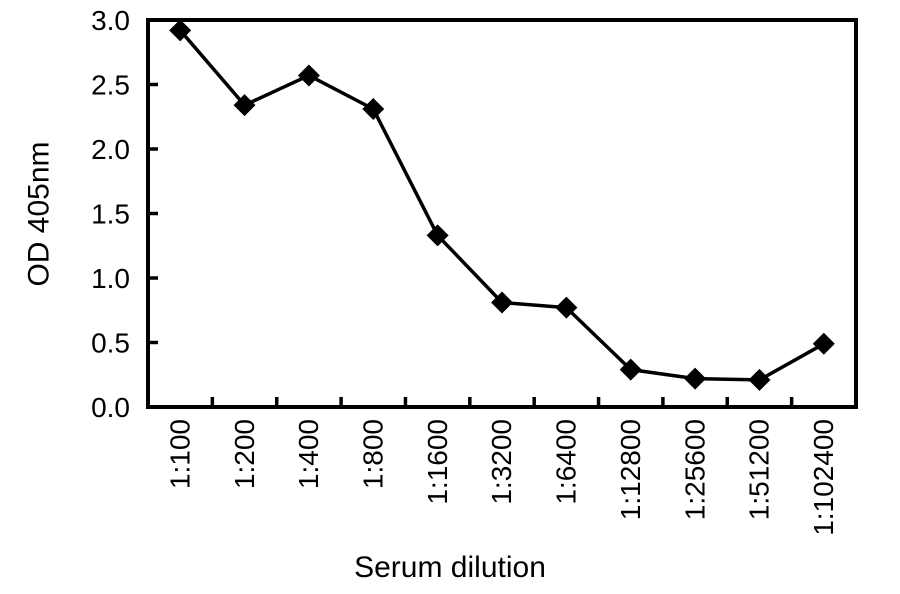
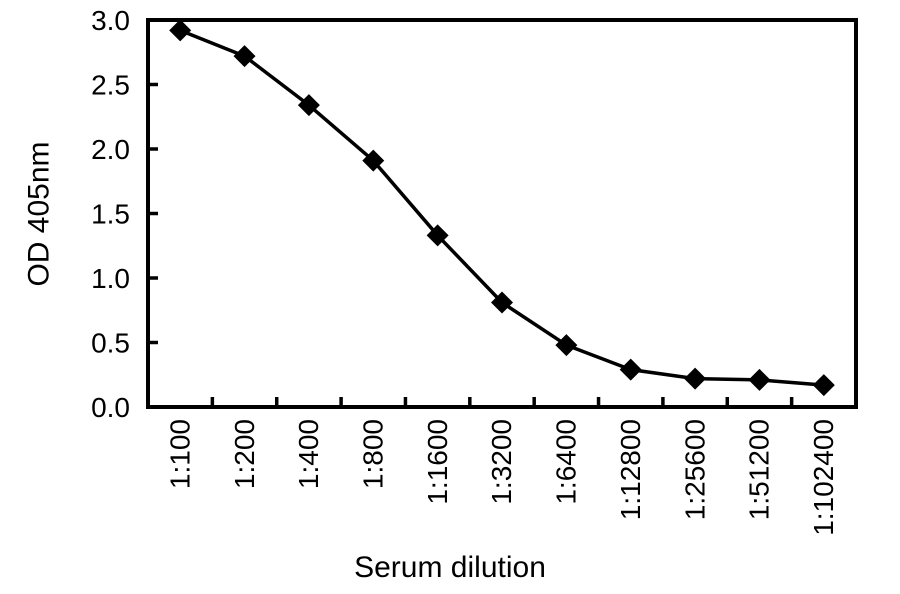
1:200: 2.34 -> 2.72
1:400: 2.57 -> 2.34
1:800: 2.31 -> 1.91
1:6400: 0.77 -> 0.48
1:102400: 0.49 -> 0.17
